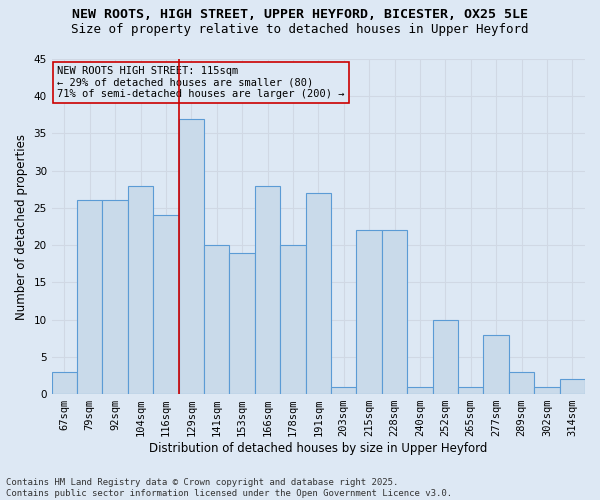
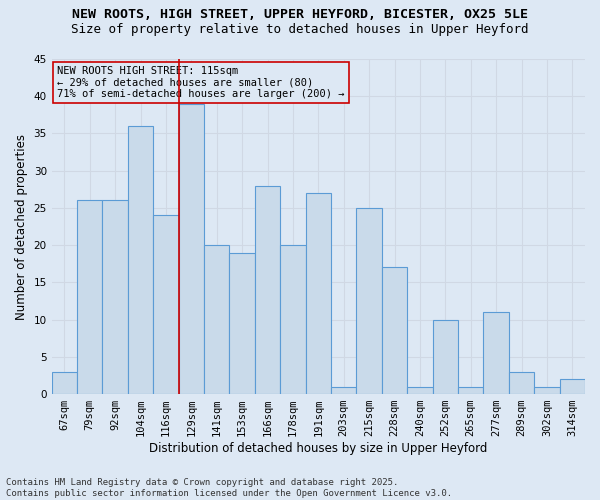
104sqm: 28 -> 36
129sqm: 37 -> 39
215sqm: 22 -> 25
228sqm: 22 -> 17
277sqm: 8 -> 11
